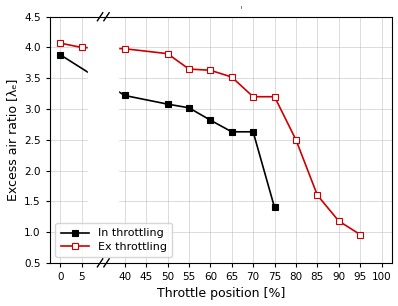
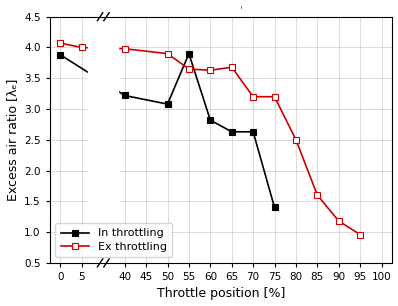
In throttling/55: 3.02 -> 3.90
Ex throttling/65: 3.52 -> 3.68
